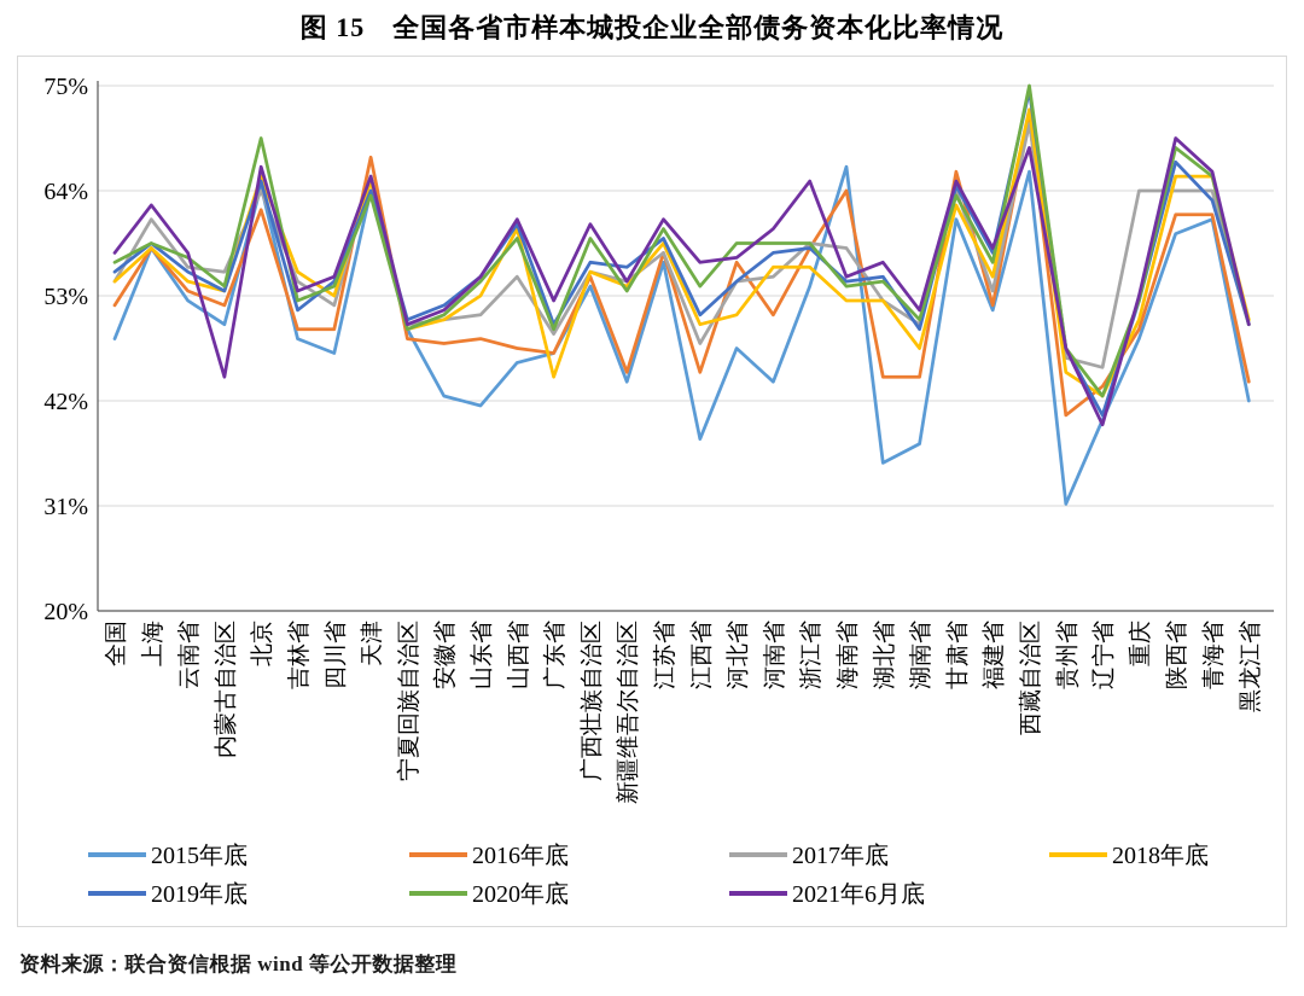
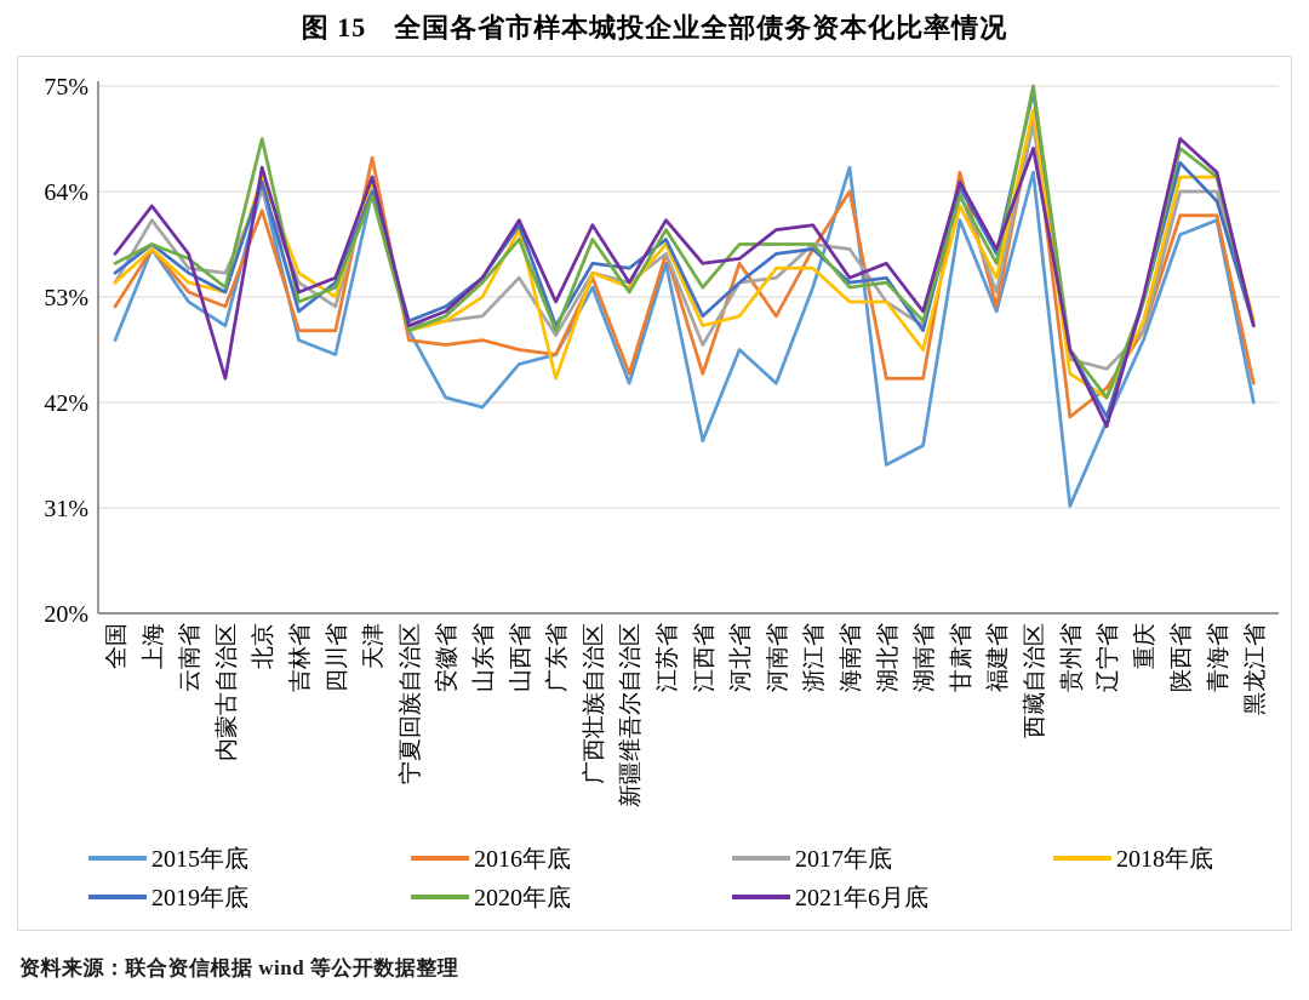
2021年6月底/浙江省: 65% -> 60%
2017年底/重庆: 64% -> 50%
